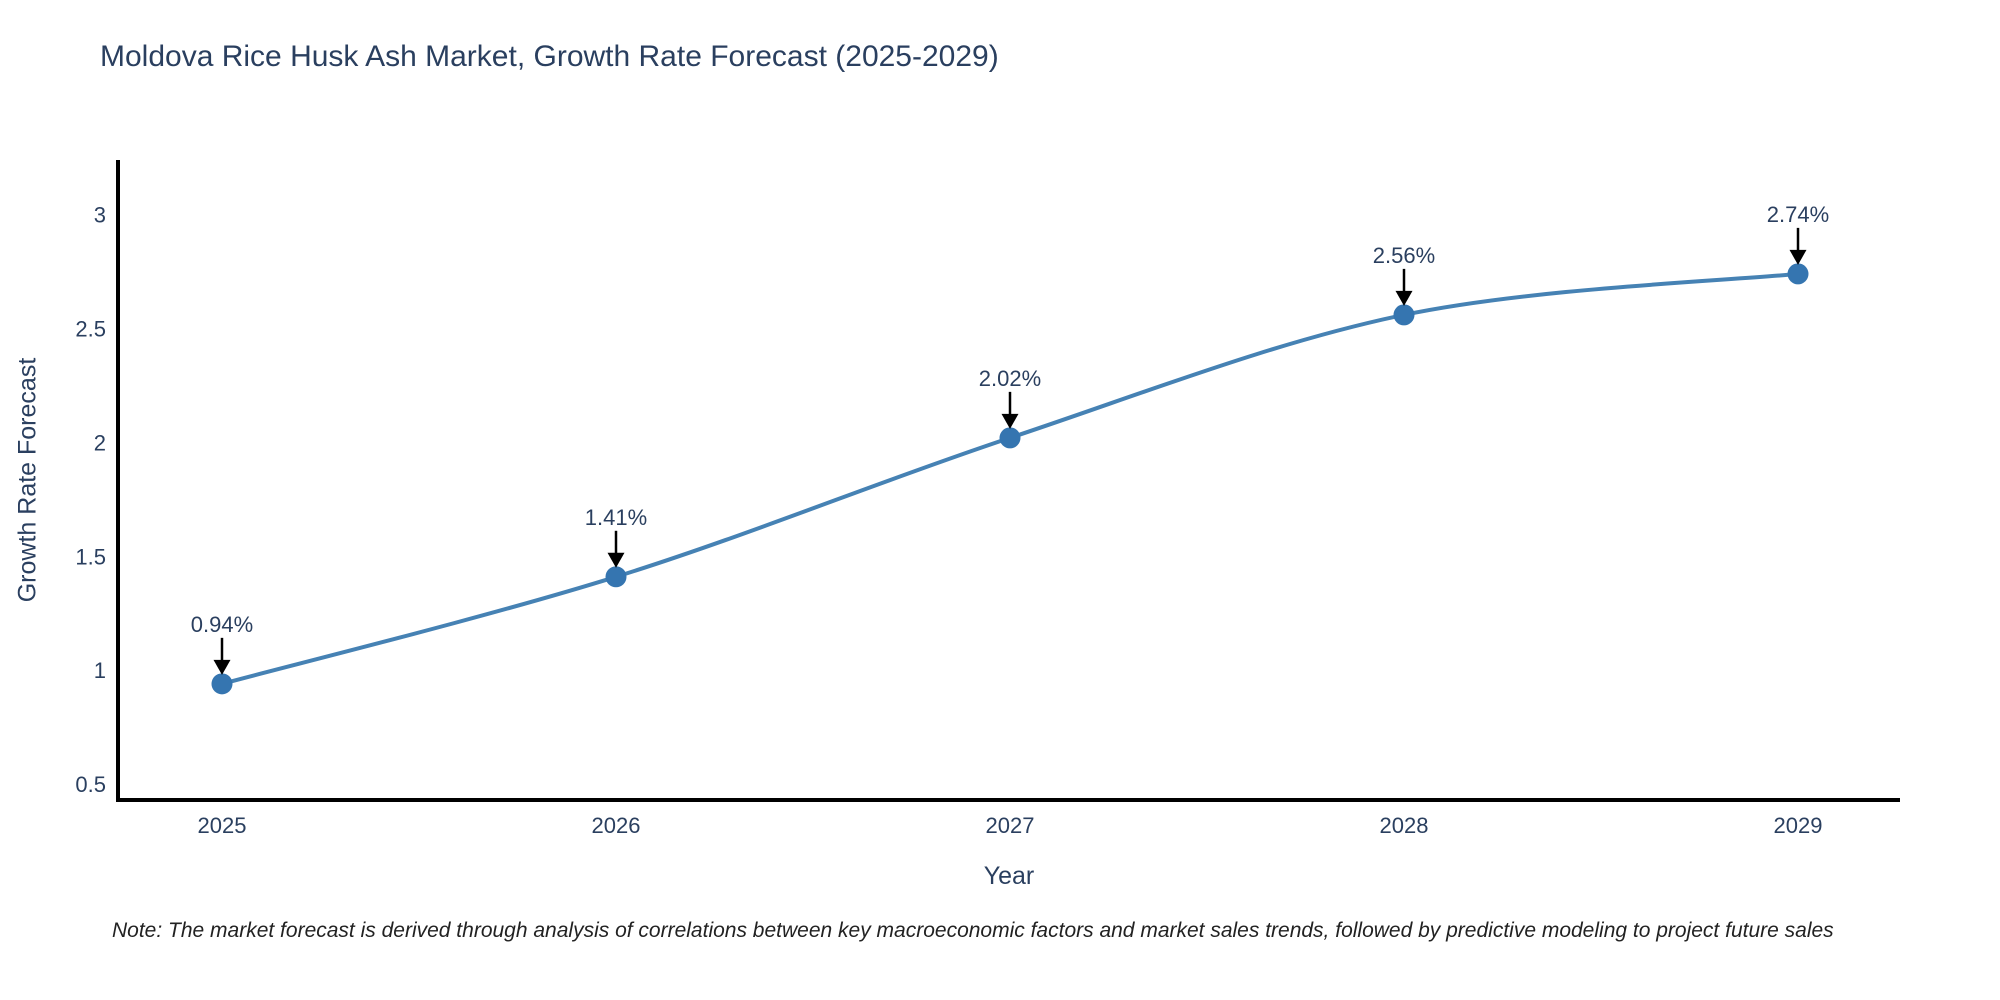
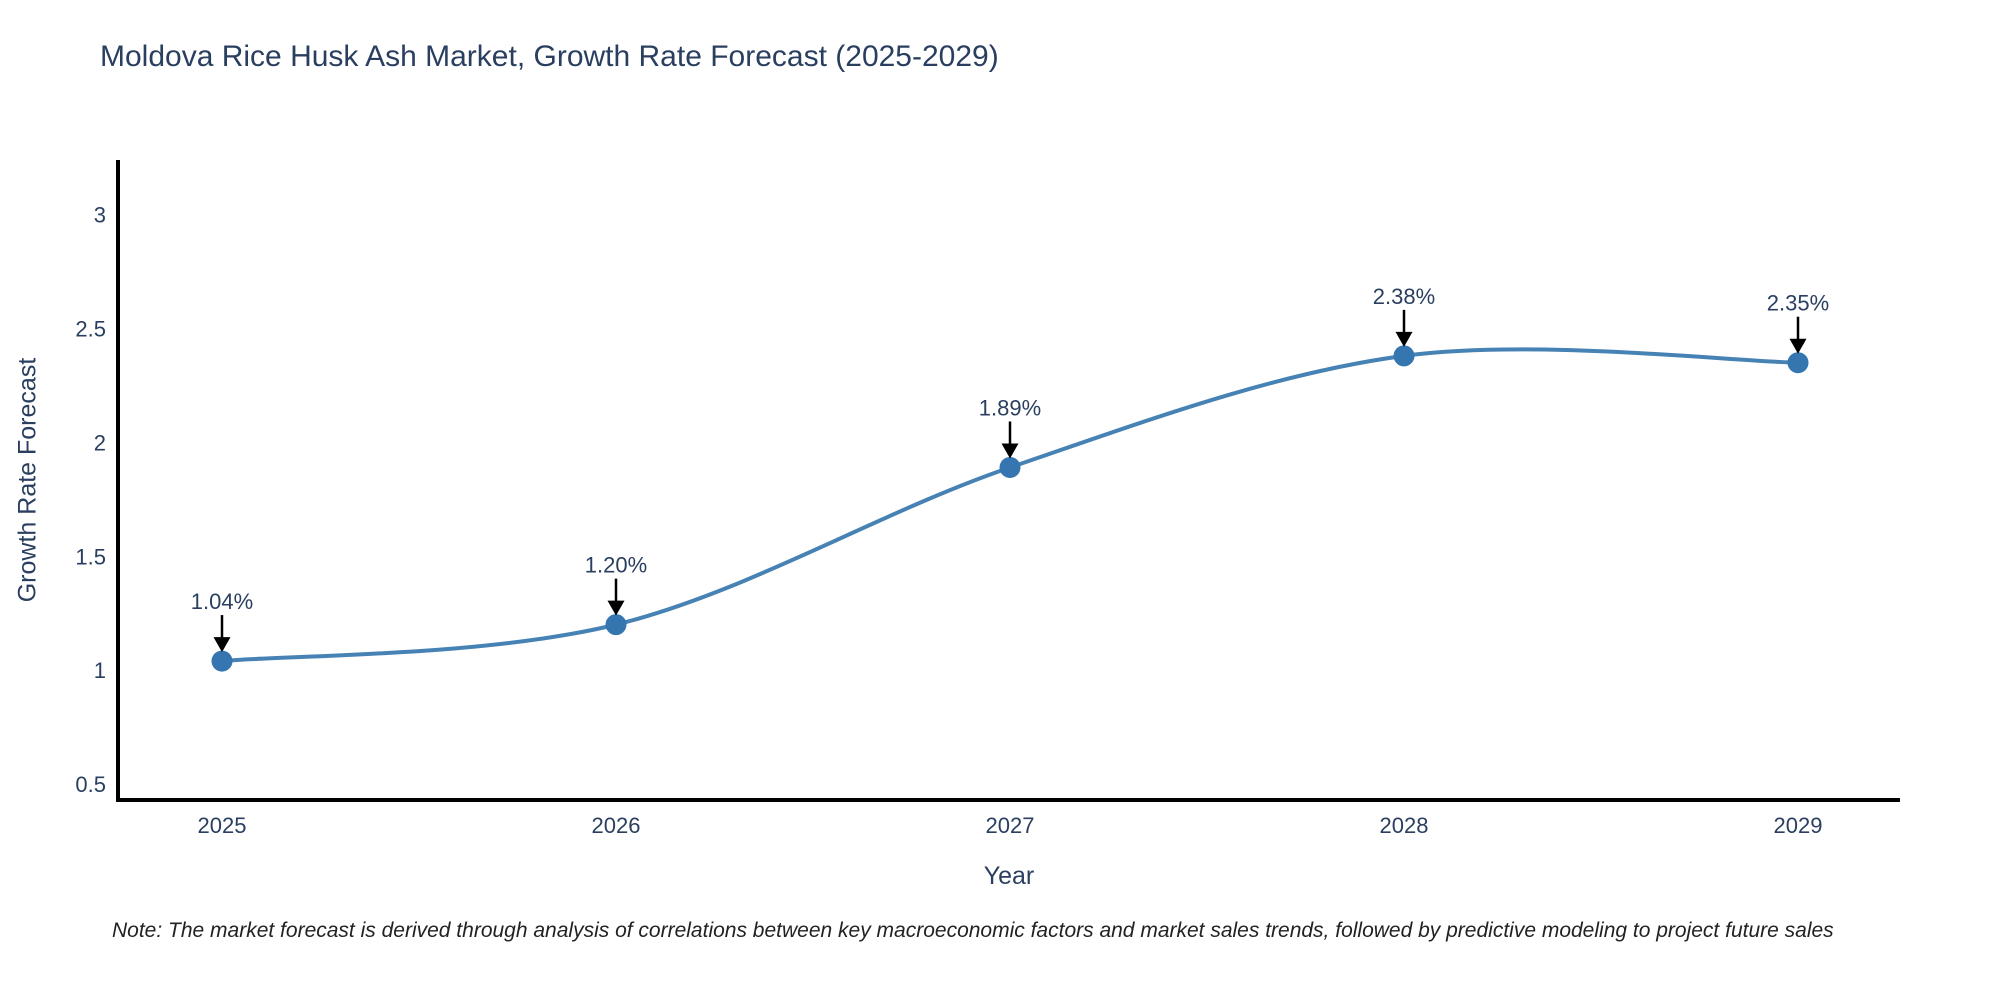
2025: 0.94% -> 1.04%
2026: 1.41% -> 1.20%
2027: 2.02% -> 1.89%
2028: 2.56% -> 2.38%
2029: 2.74% -> 2.35%
